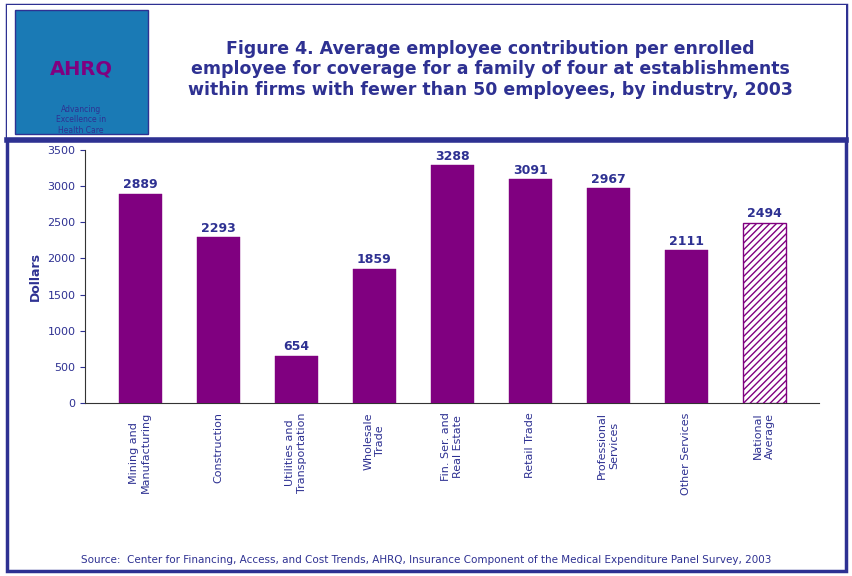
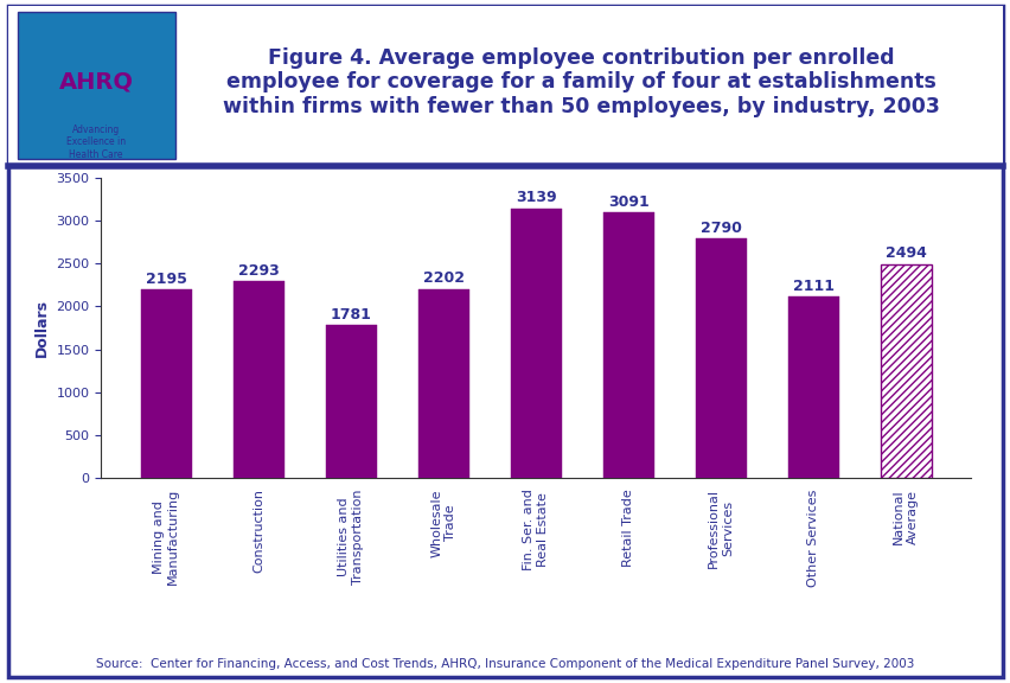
Mining and Manufacturing: 2889 -> 2195
Utilities and Transportation: 654 -> 1781
Wholesale Trade: 1859 -> 2202
Fin. Ser. and Real Estate: 3288 -> 3139
Professional Services: 2967 -> 2790
